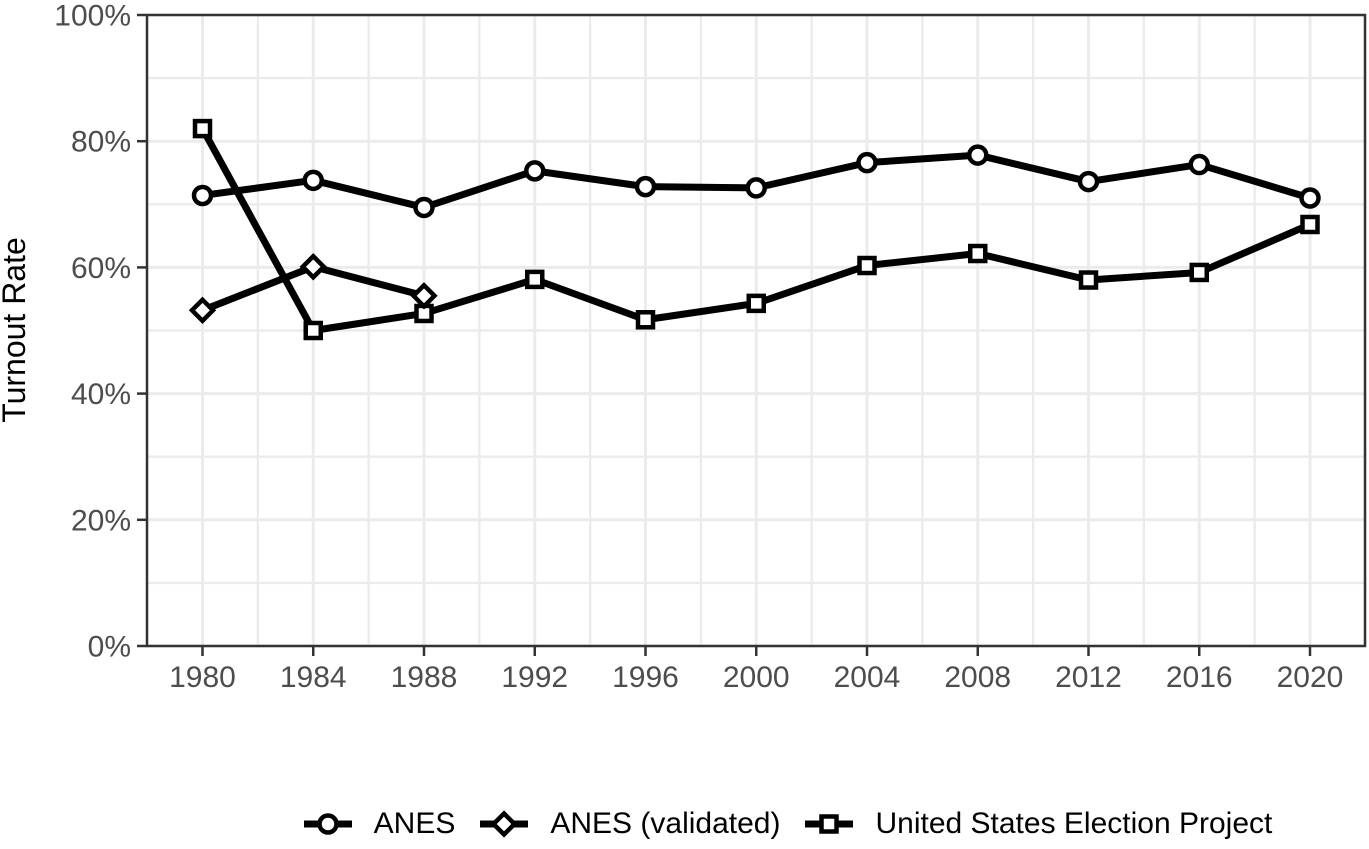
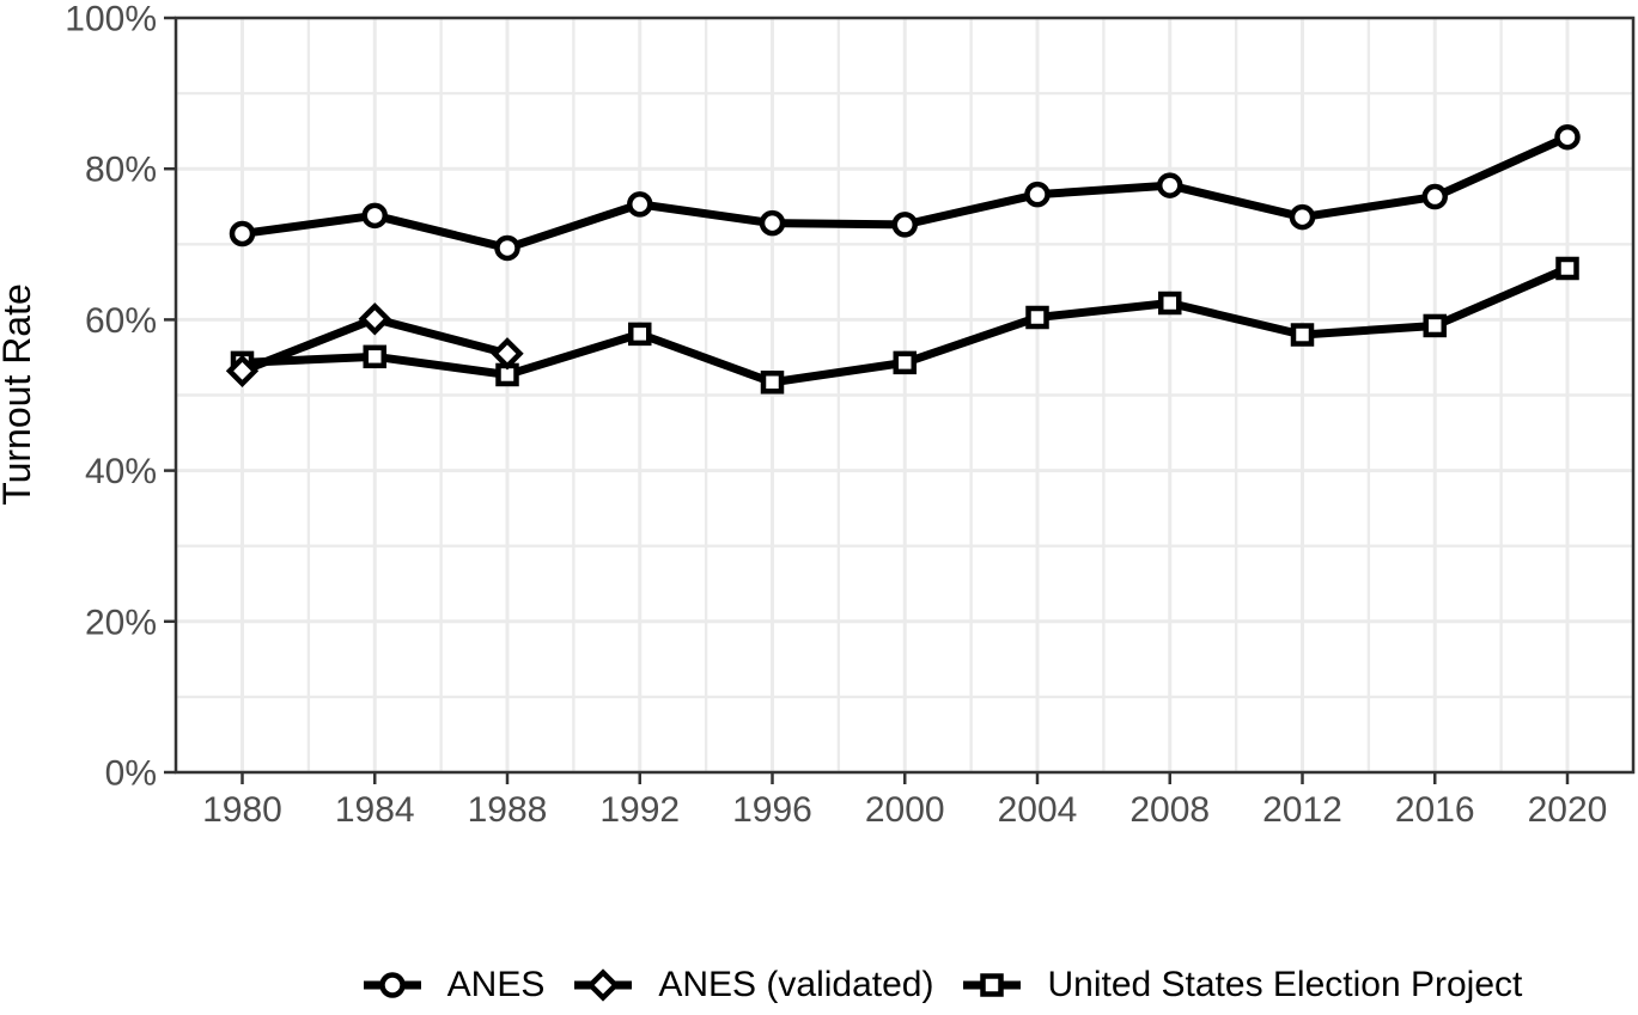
United States Election Project/1980: 82% -> 54%
United States Election Project/1984: 50% -> 55%
ANES/2020: 71% -> 84%
